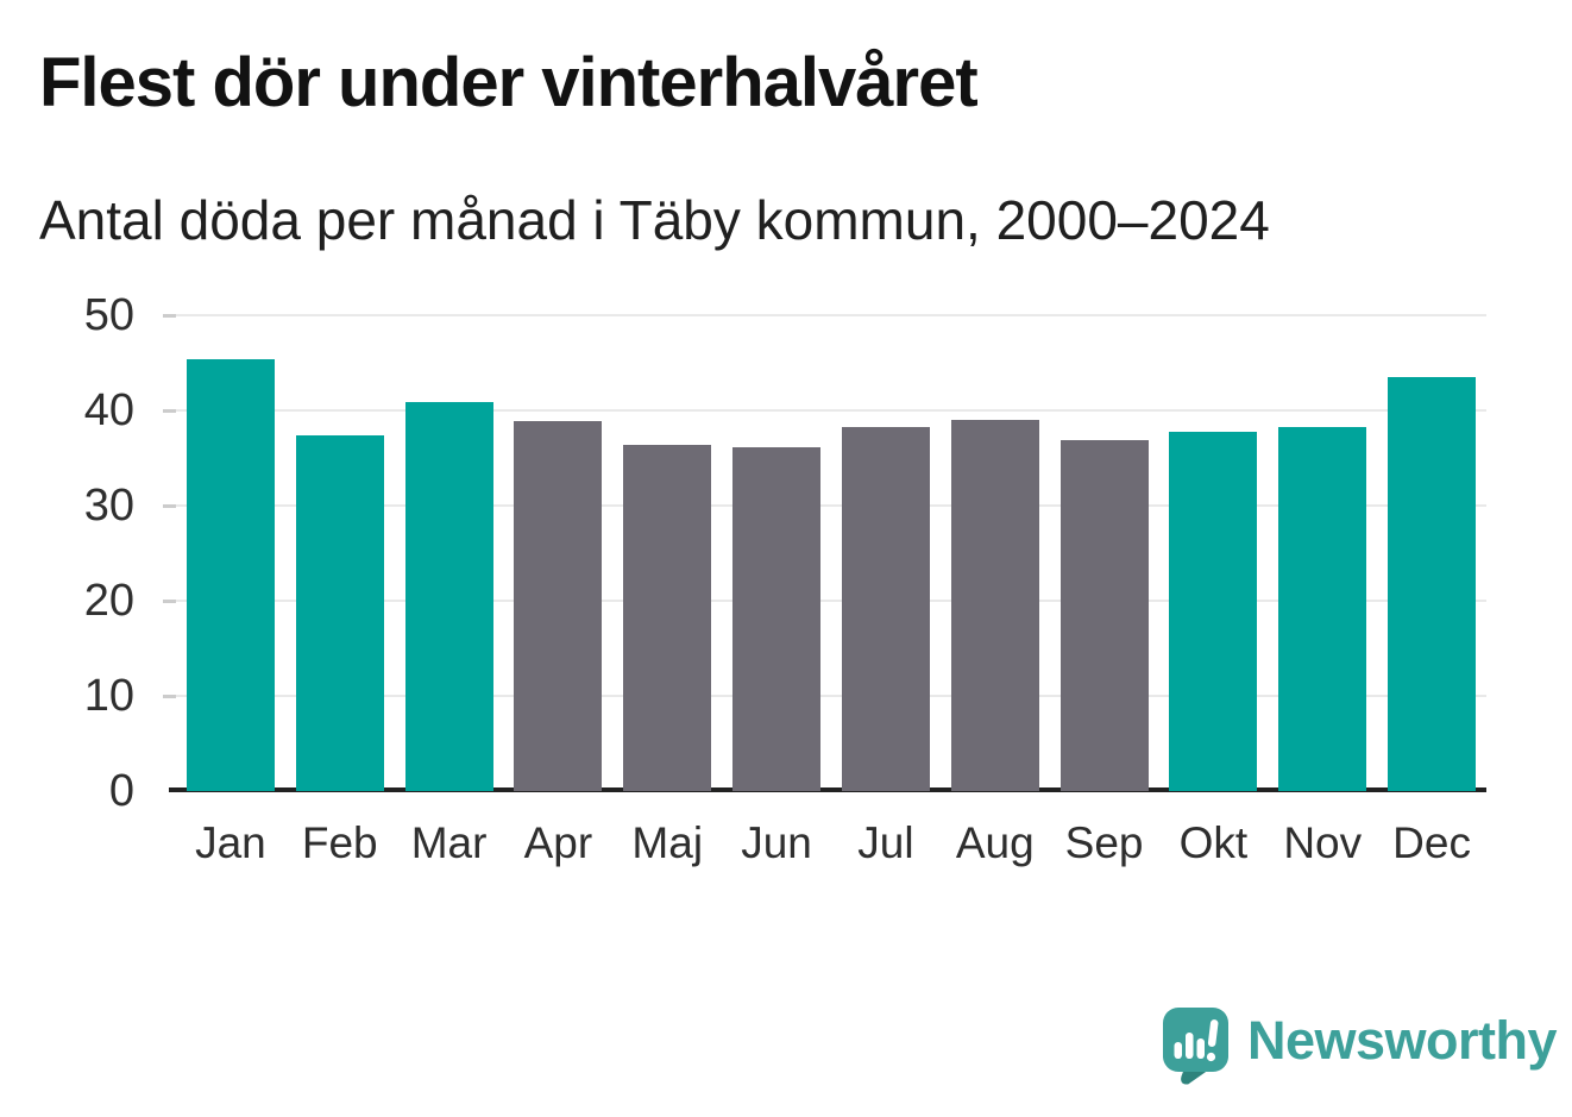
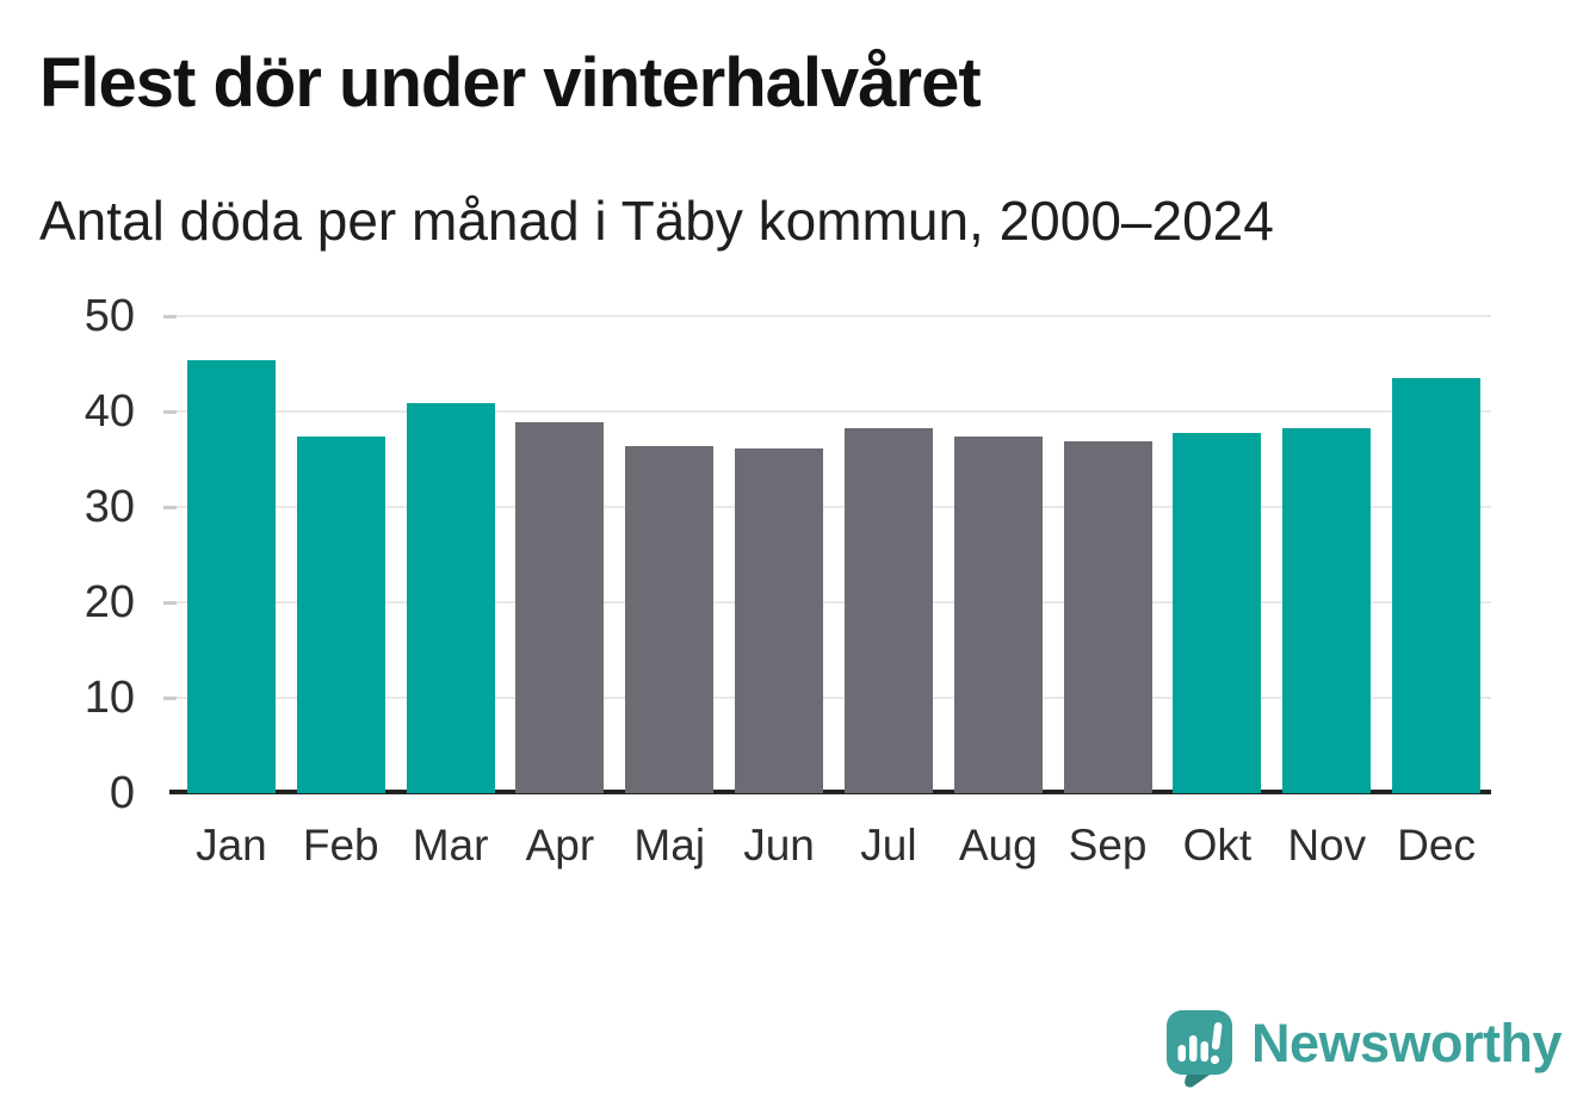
Aug: 39 -> 37
